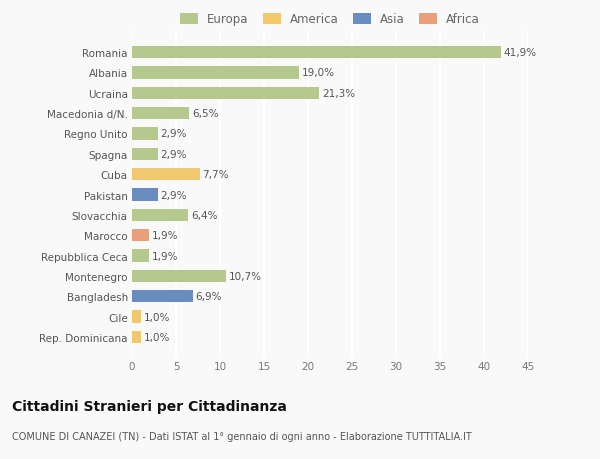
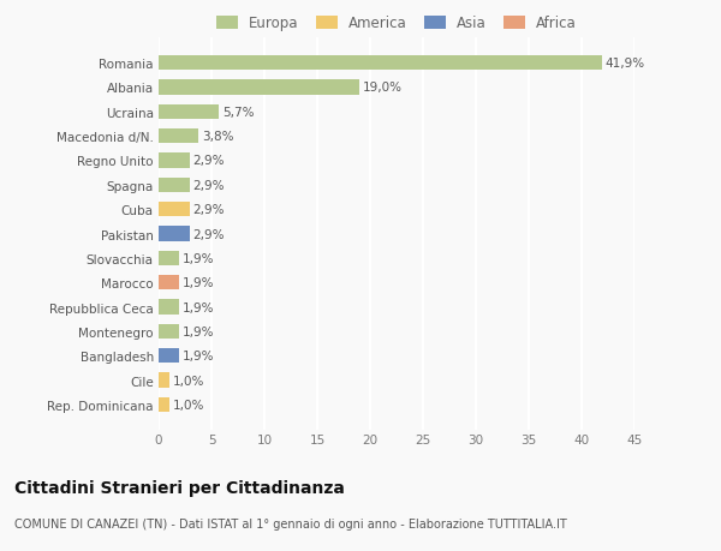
Ucraina: 21,3% -> 5,7%
Macedonia d/N.: 6,5% -> 3,8%
Cuba: 7,7% -> 2,9%
Slovacchia: 6,4% -> 1,9%
Montenegro: 10,7% -> 1,9%
Bangladesh: 6,9% -> 1,9%
